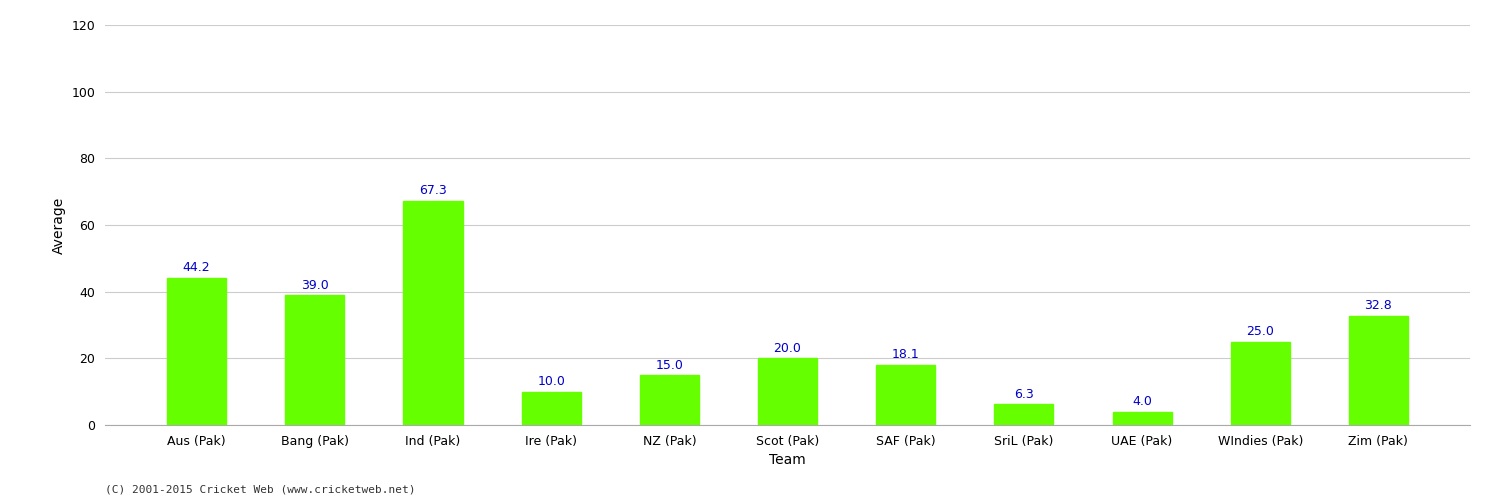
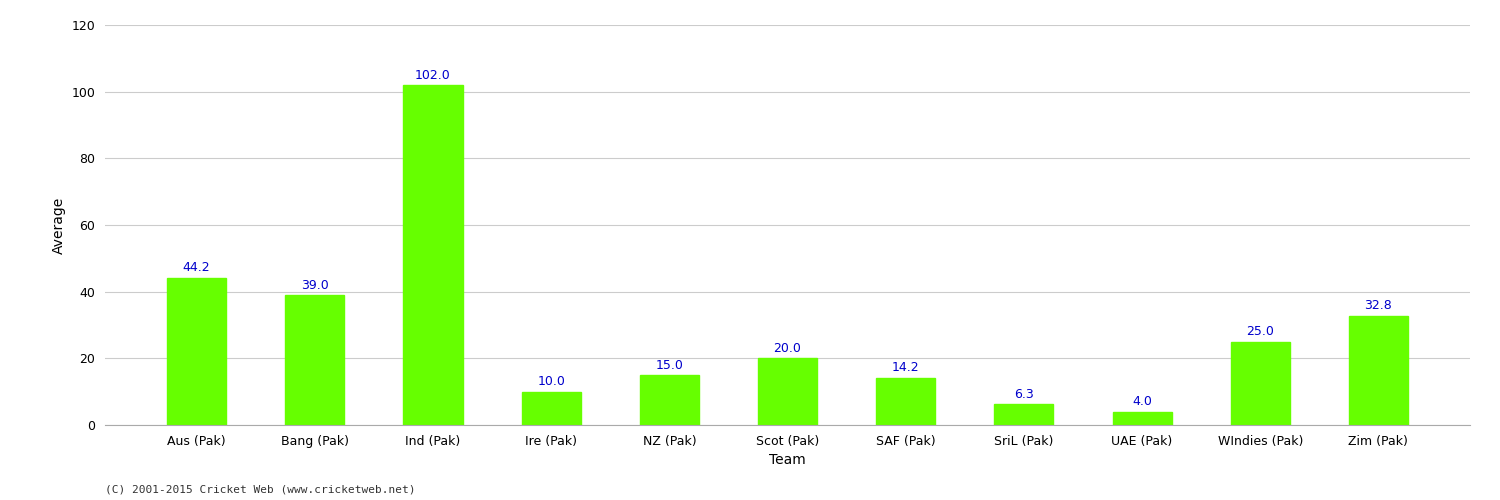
Ind (Pak): 67.3 -> 102.0
SAF (Pak): 18.1 -> 14.2
